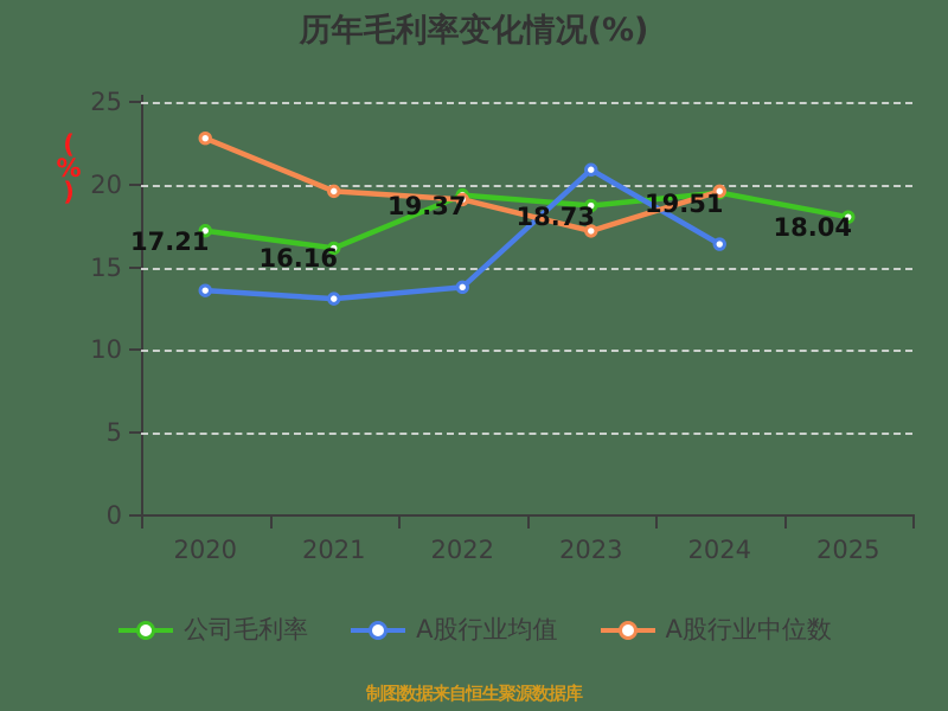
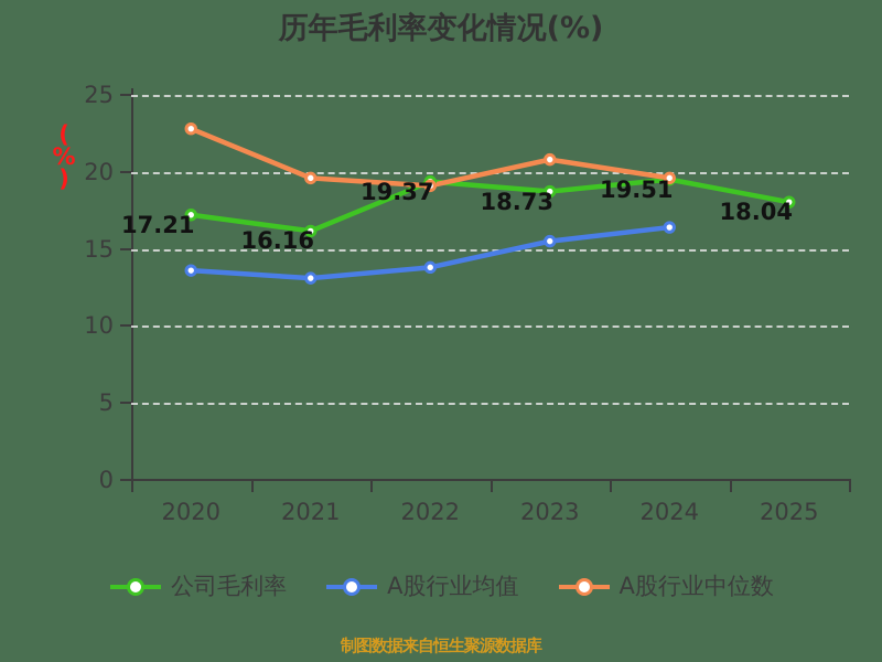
A股行业均值/2023: 20.9 -> 15.5
A股行业中位数/2023: 17.2 -> 20.8
